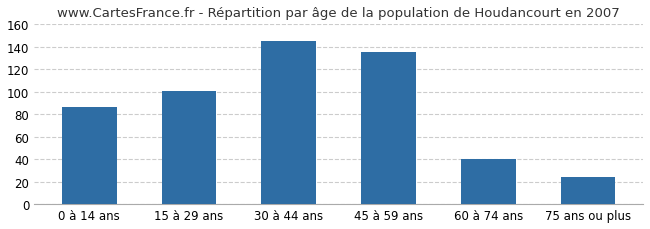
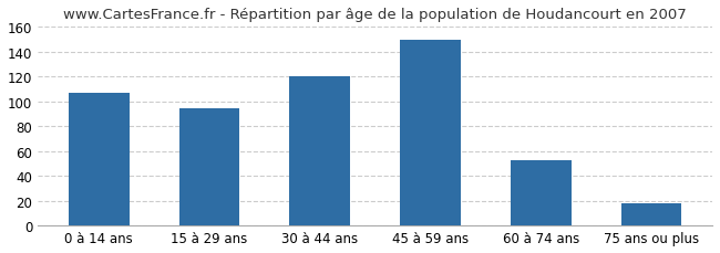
0 à 14 ans: 86 -> 107
15 à 29 ans: 101 -> 94
30 à 44 ans: 145 -> 120
45 à 59 ans: 135 -> 150
60 à 74 ans: 40 -> 53
75 ans ou plus: 24 -> 18
